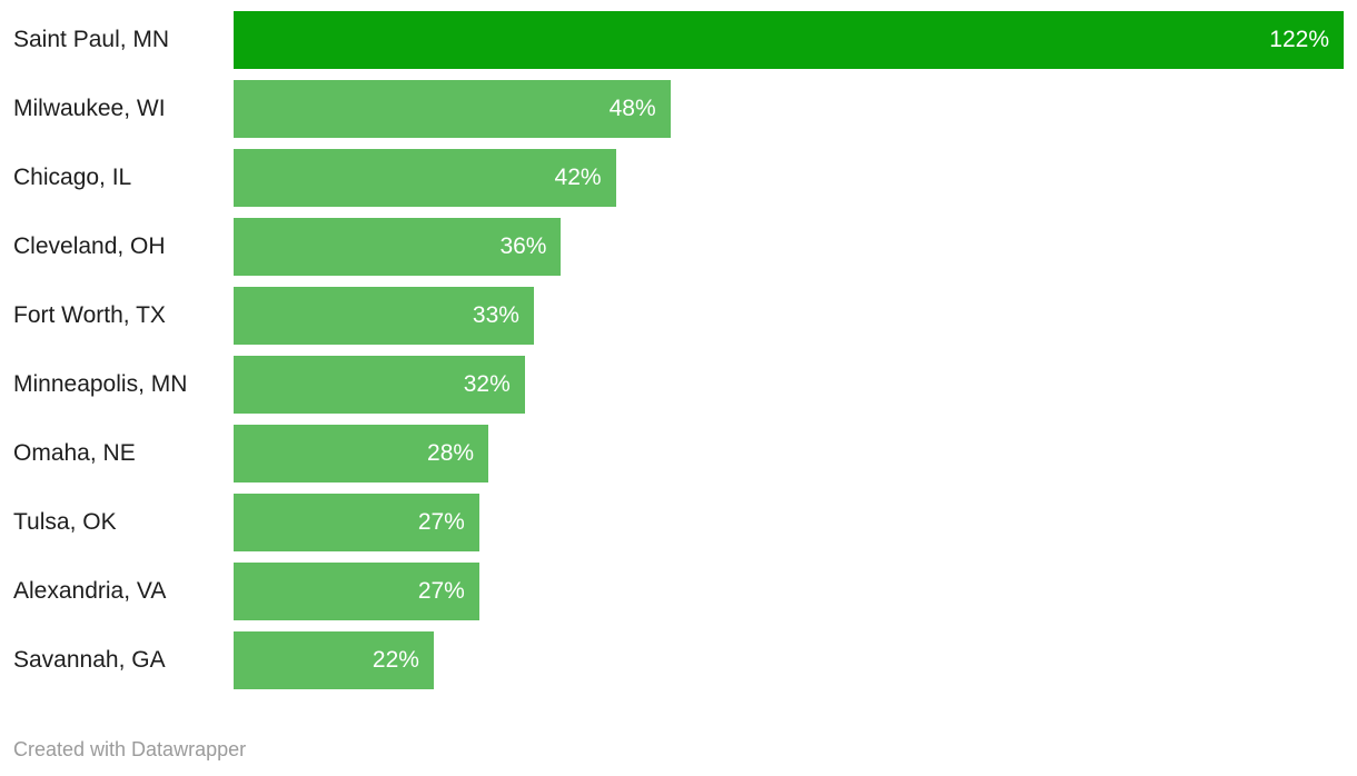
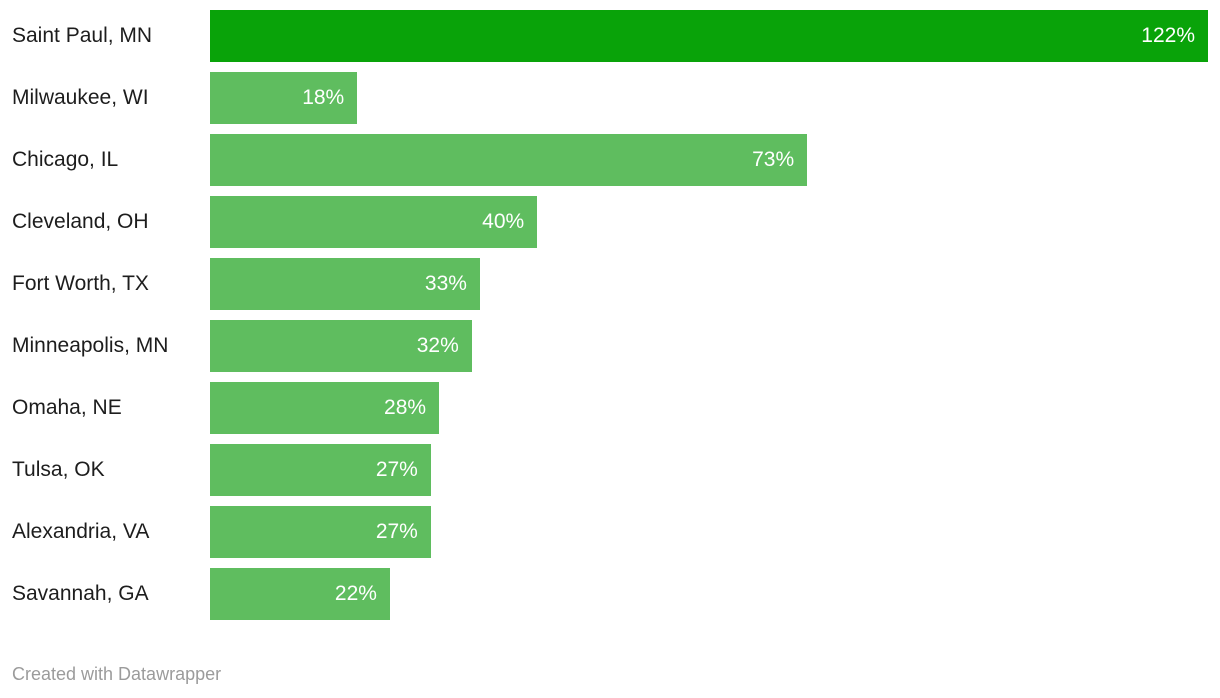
Milwaukee, WI: 48% -> 18%
Chicago, IL: 42% -> 73%
Cleveland, OH: 36% -> 40%
